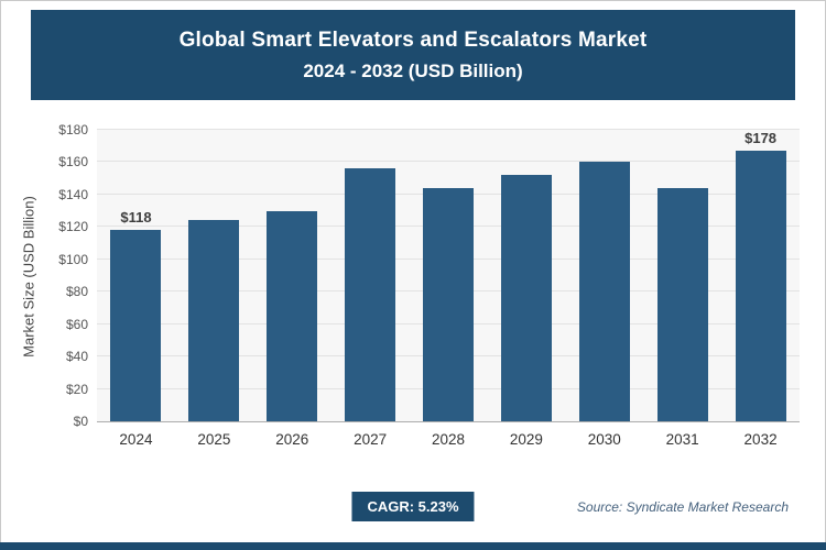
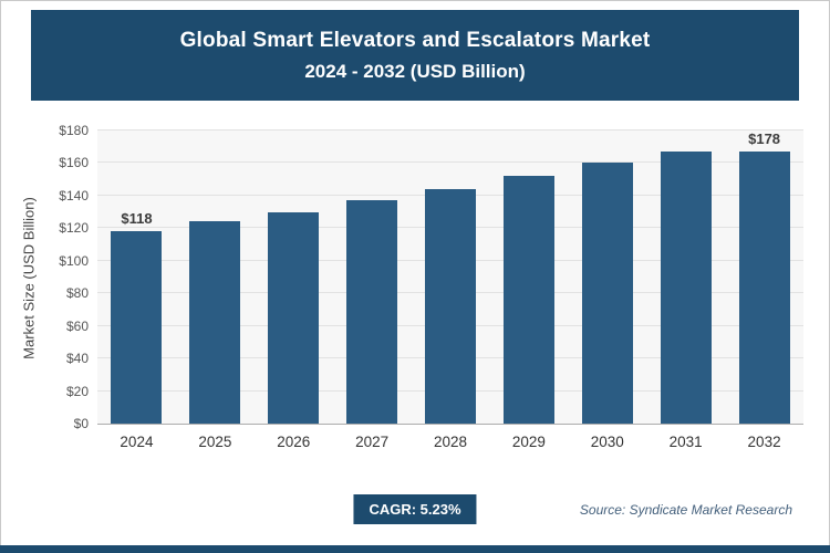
2027: $156 -> $137
2031: $144 -> $168
